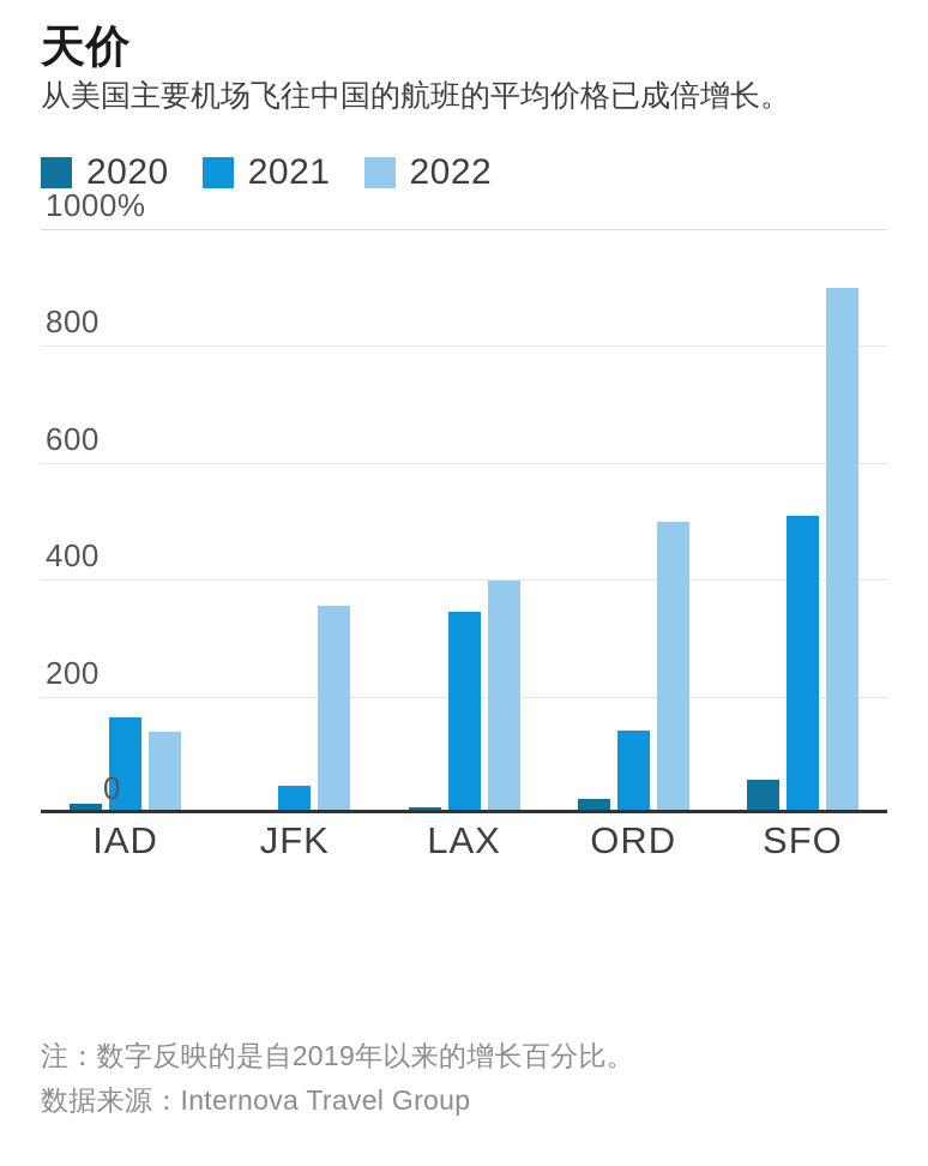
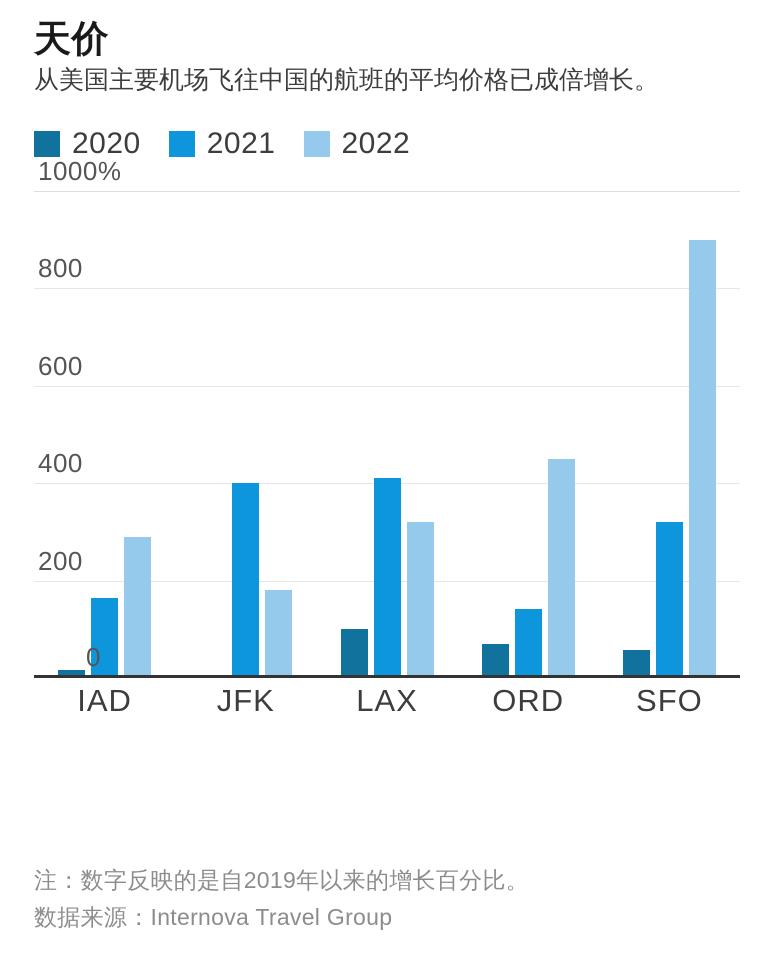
2022/IAD: 140% -> 290%
2021/JFK: 50% -> 400%
2022/JFK: 360% -> 180%
2020/LAX: 10% -> 100%
2021/LAX: 340% -> 410%
2022/LAX: 400% -> 320%
2020/ORD: 20% -> 70%
2022/ORD: 500% -> 450%
2021/SFO: 510% -> 320%
